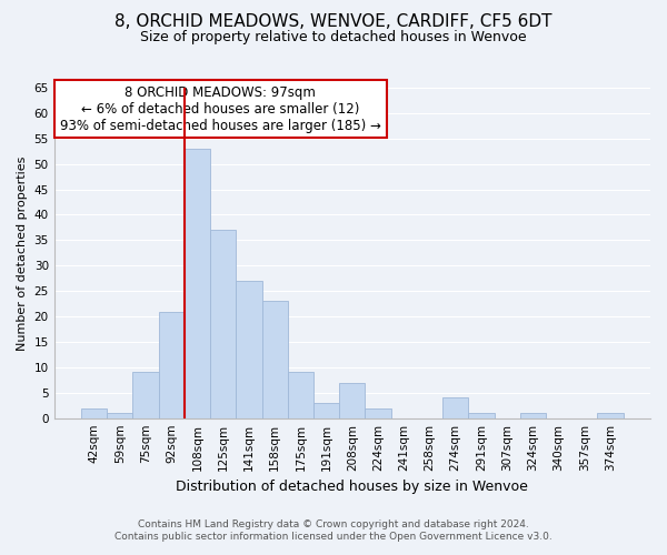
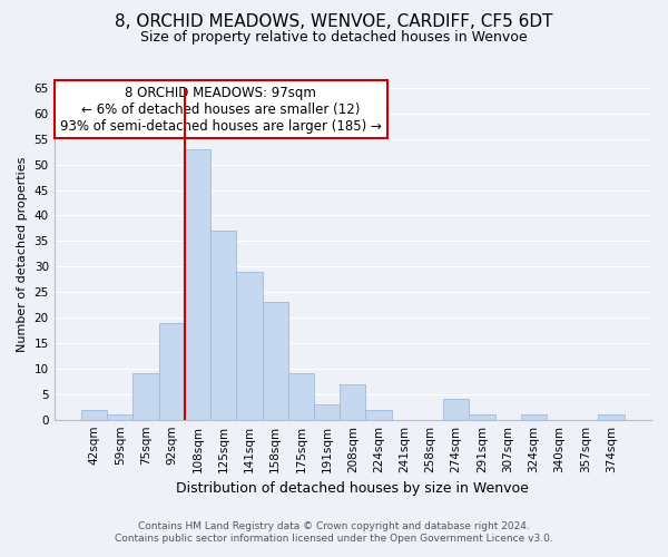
92sqm: 21 -> 19
141sqm: 27 -> 29
